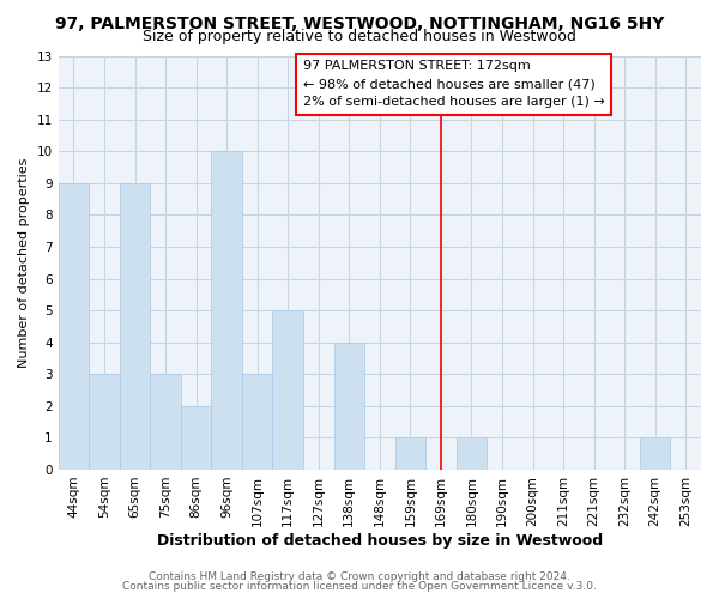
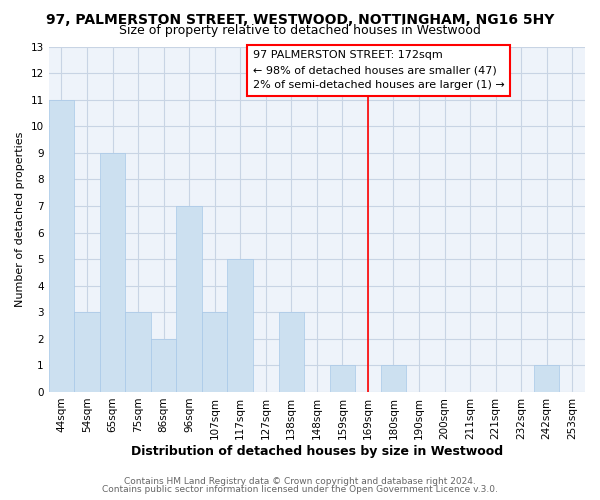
44sqm: 9 -> 11
96sqm: 10 -> 7
138sqm: 4 -> 3
